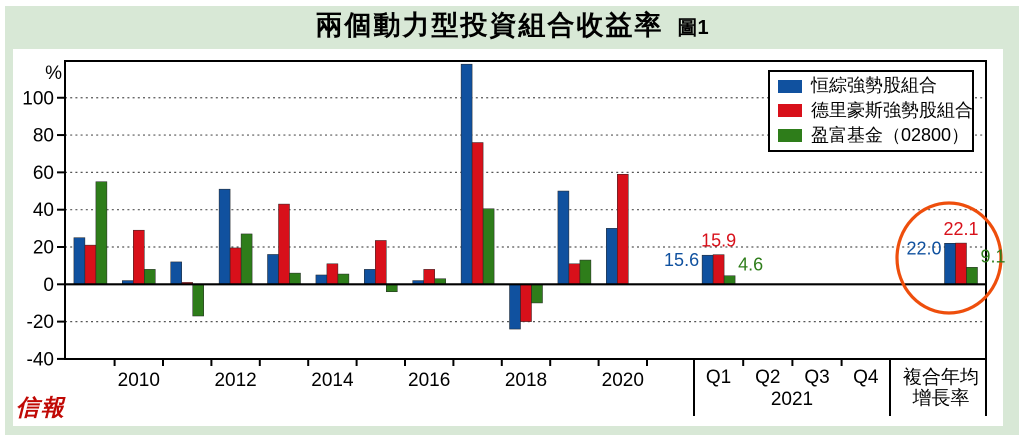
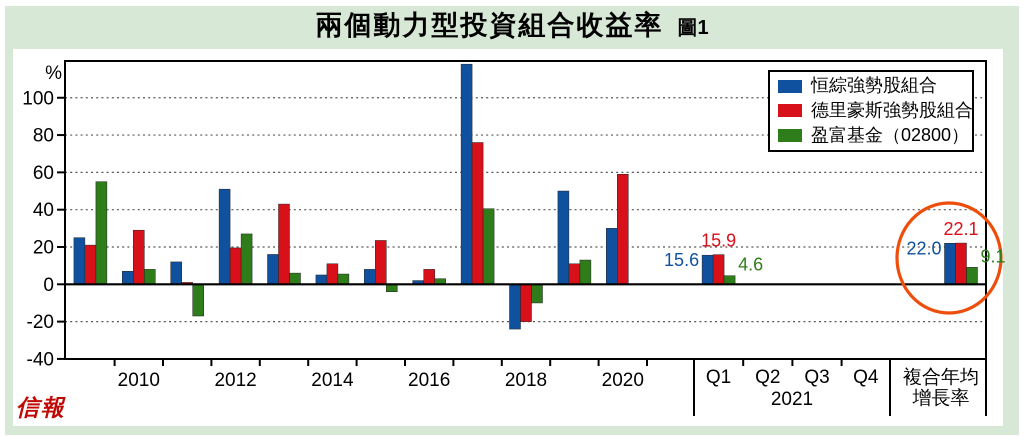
恒綜強勢股組合/2010: 2 -> 7
